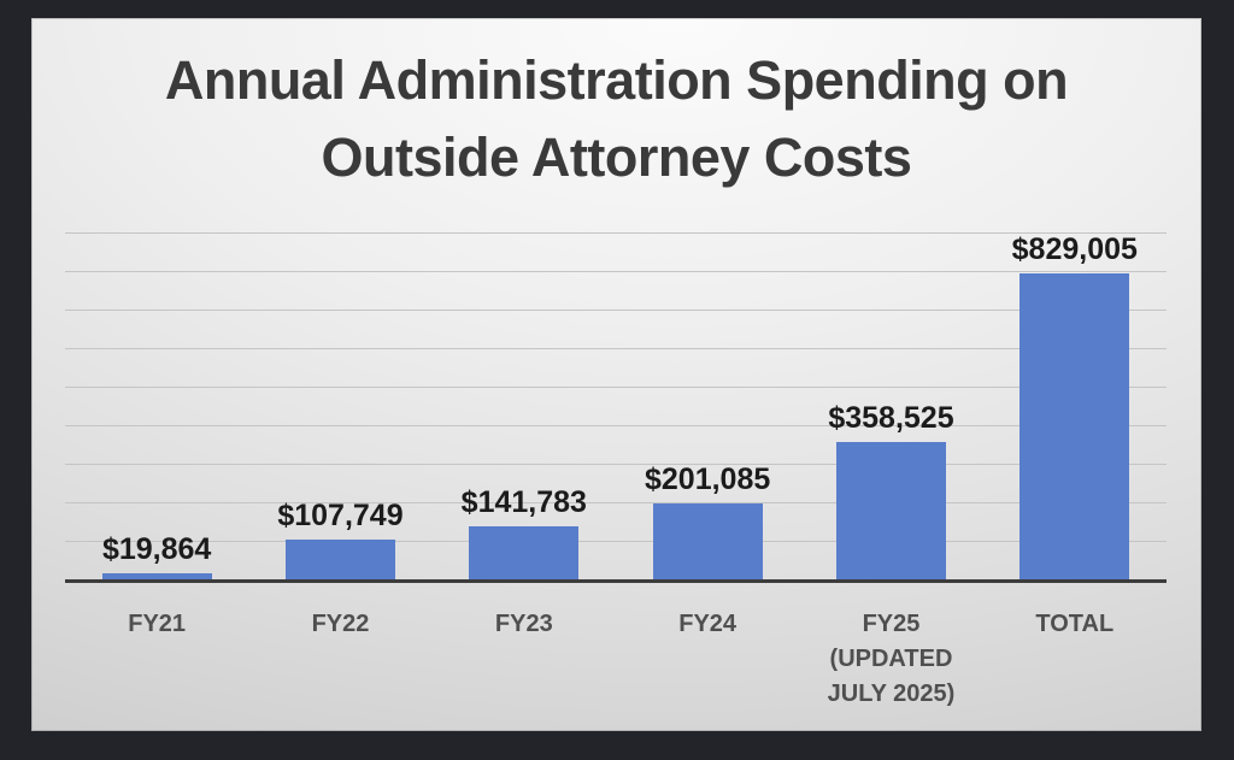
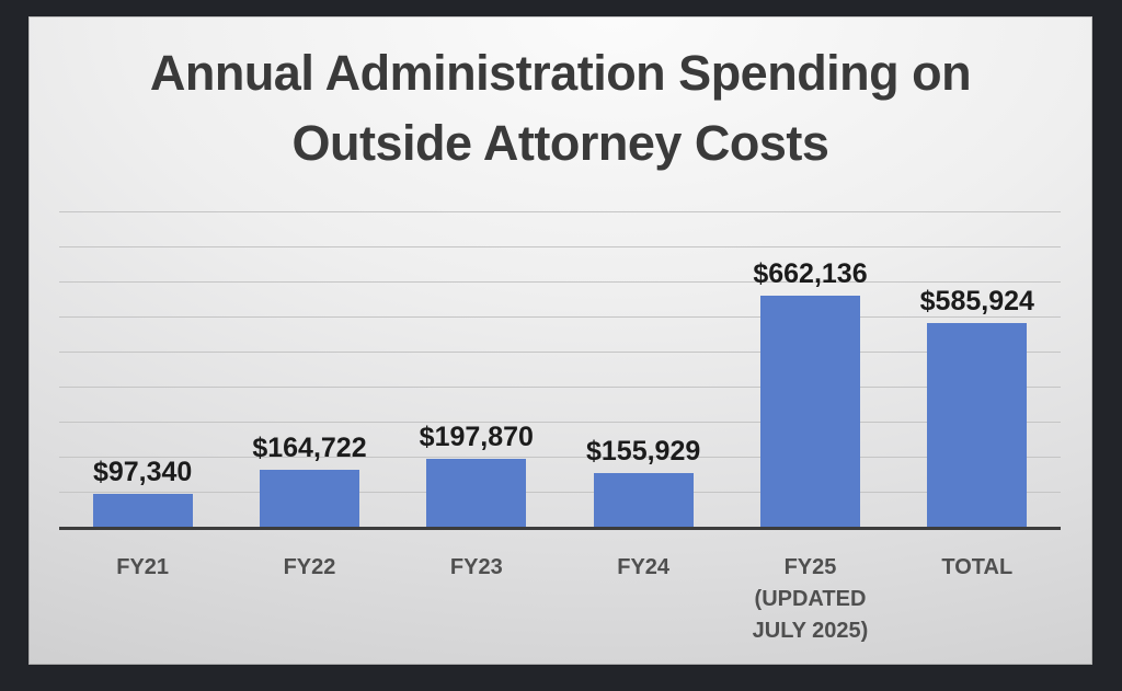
FY21: $19,864 -> $97,340
FY22: $107,749 -> $164,722
FY23: $141,783 -> $197,870
FY24: $201,085 -> $155,929
FY25 (UPDATED JULY 2025): $358,525 -> $662,136
TOTAL: $829,005 -> $585,924
